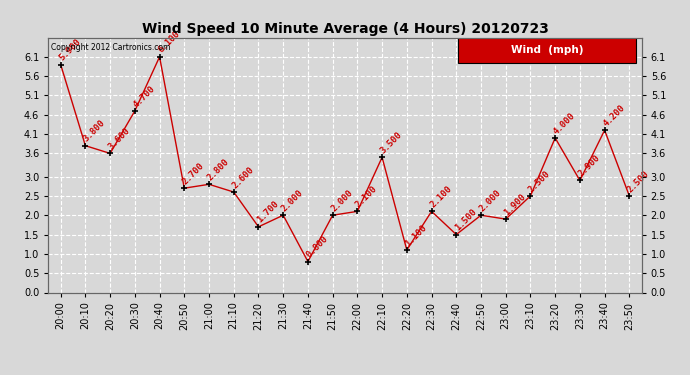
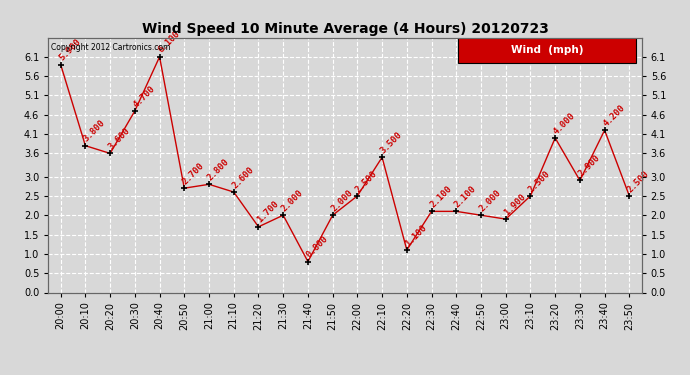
22:00: 2.100 -> 2.500
22:40: 1.500 -> 2.100
